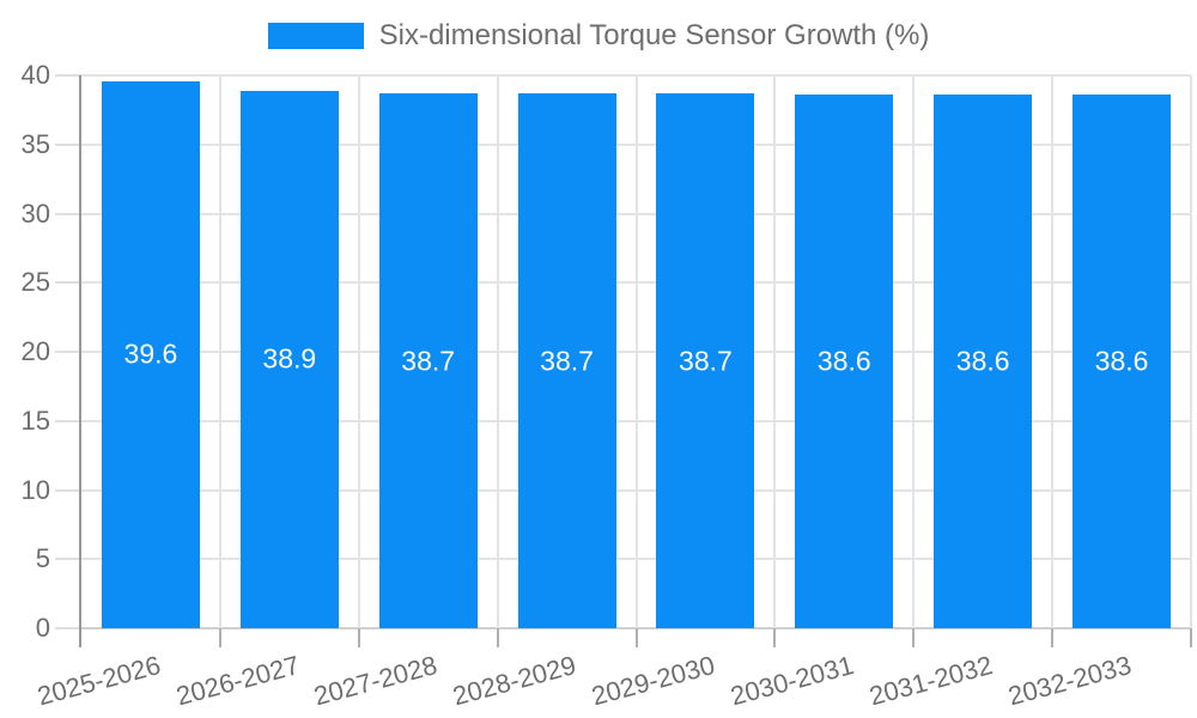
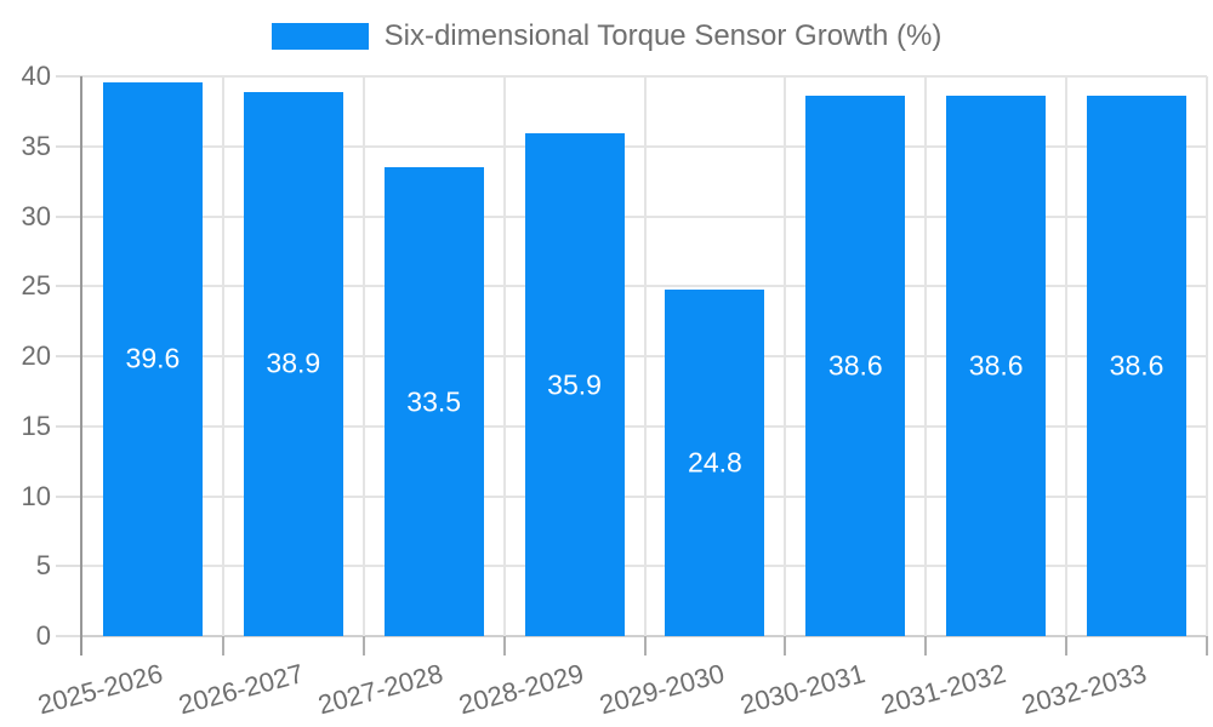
2027-2028: 38.7 -> 33.5
2028-2029: 38.7 -> 35.9
2029-2030: 38.7 -> 24.8
